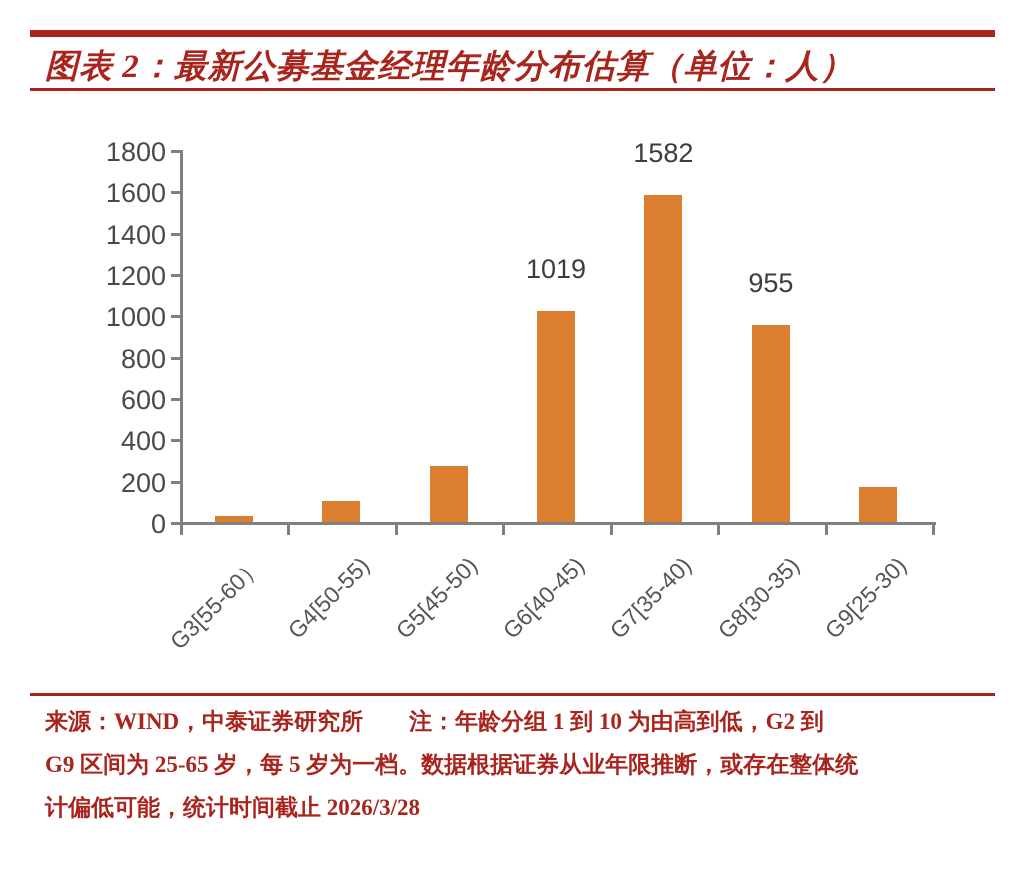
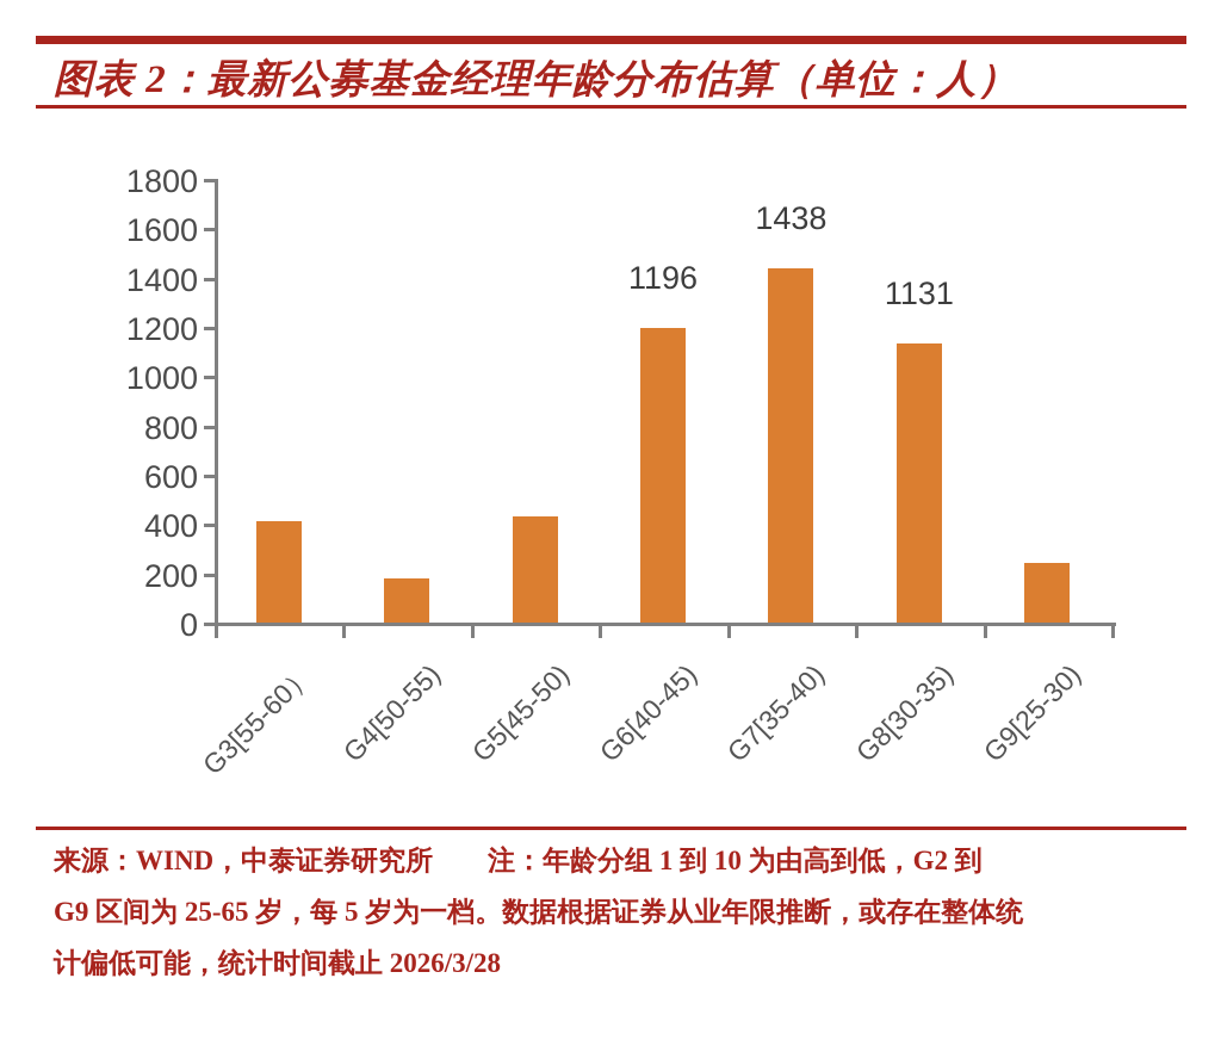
G3[55-60）: 30 -> 410
G4[50-55): 100 -> 180
G5[45-50): 270 -> 430
G6[40-45): 1019 -> 1196
G7[35-40): 1582 -> 1438
G8[30-35): 955 -> 1131
G9[25-30): 170 -> 240
